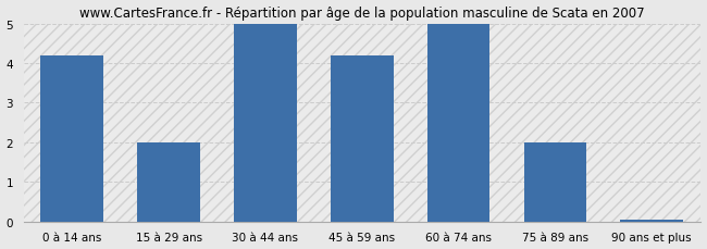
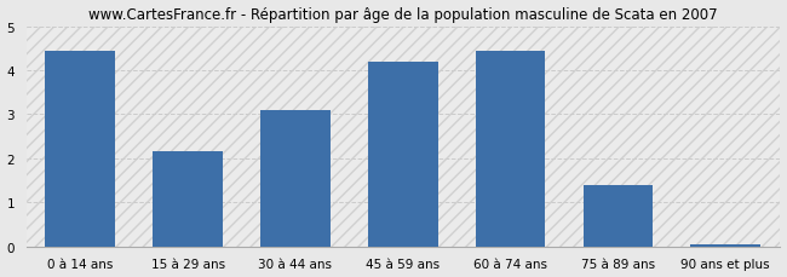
0 à 14 ans: 4.20 -> 4.45
15 à 29 ans: 2.00 -> 2.15
30 à 44 ans: 5.00 -> 3.10
60 à 74 ans: 5.00 -> 4.45
75 à 89 ans: 2.00 -> 1.40
